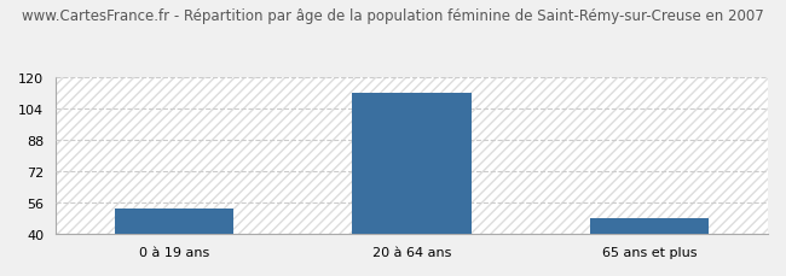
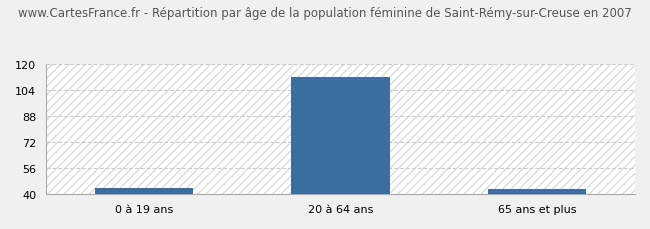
0 à 19 ans: 53 -> 44
65 ans et plus: 48 -> 43
